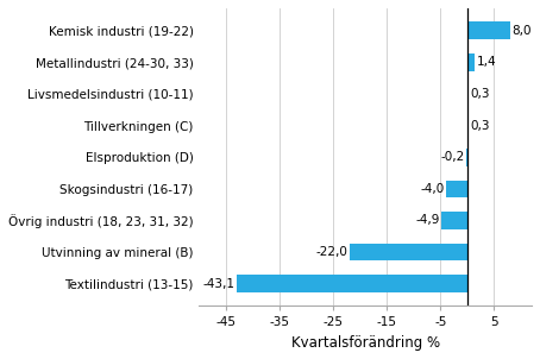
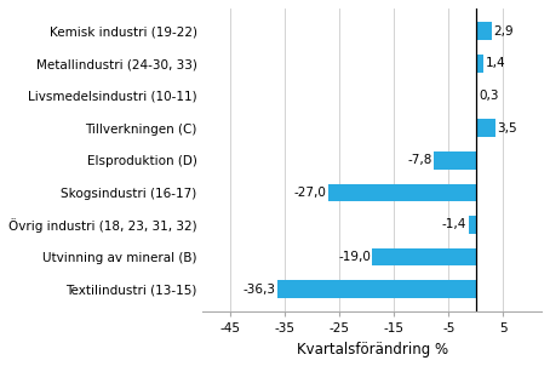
Kemisk industri (19-22): 8,0 -> 2,9
Tillverkningen (C): 0,3 -> 3,5
Elsproduktion (D): -0,2 -> -7,8
Skogsindustri (16-17): -4,0 -> -27,0
Övrig industri (18, 23, 31, 32): -4,9 -> -1,4
Utvinning av mineral (B): -22,0 -> -19,0
Textilindustri (13-15): -43,1 -> -36,3
